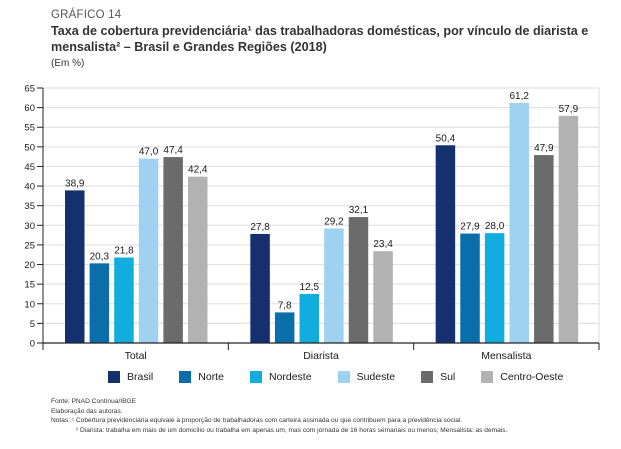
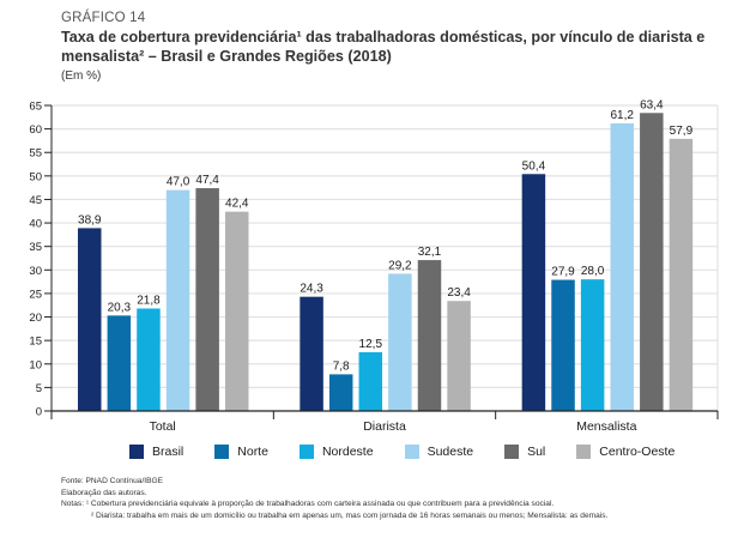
Brasil/Diarista: 27,8 -> 24,3
Sul/Mensalista: 47,9 -> 63,4
